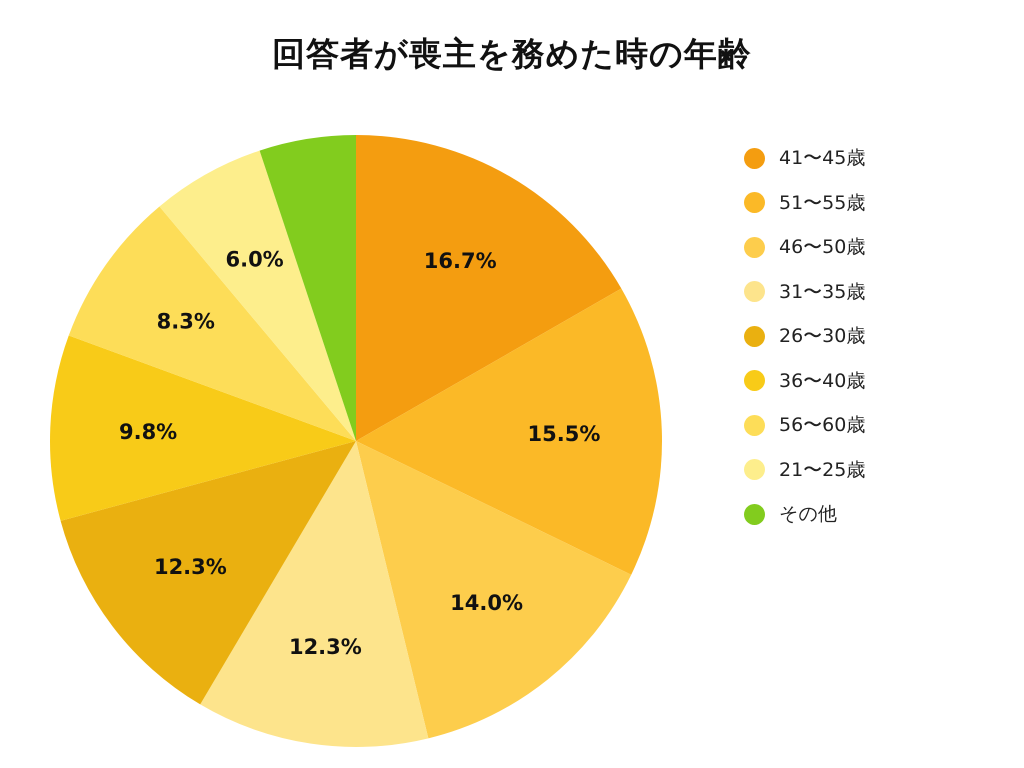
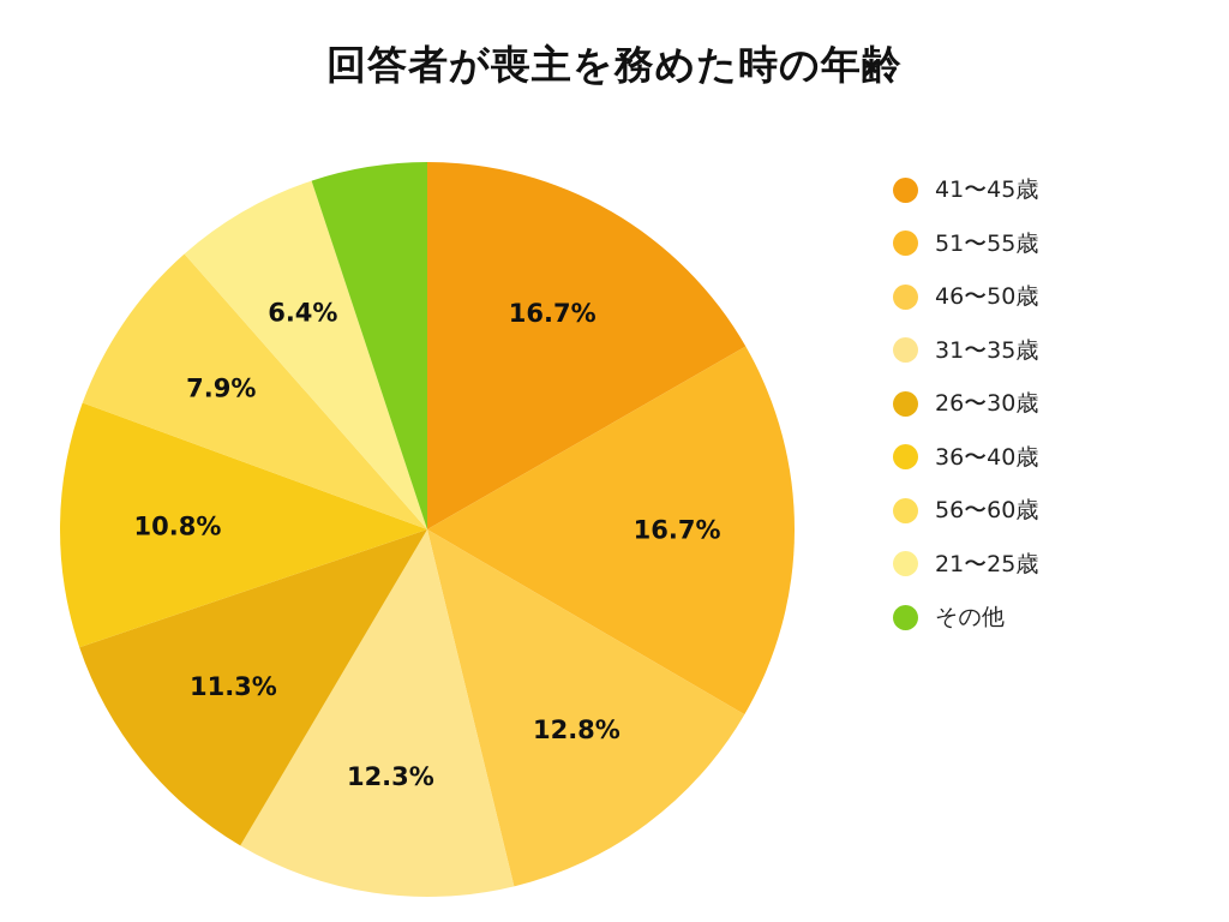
51〜55歳: 15.5% -> 16.7%
46〜50歳: 14.0% -> 12.8%
26〜30歳: 12.3% -> 11.3%
36〜40歳: 9.8% -> 10.8%
56〜60歳: 8.3% -> 7.9%
21〜25歳: 6.0% -> 6.4%
